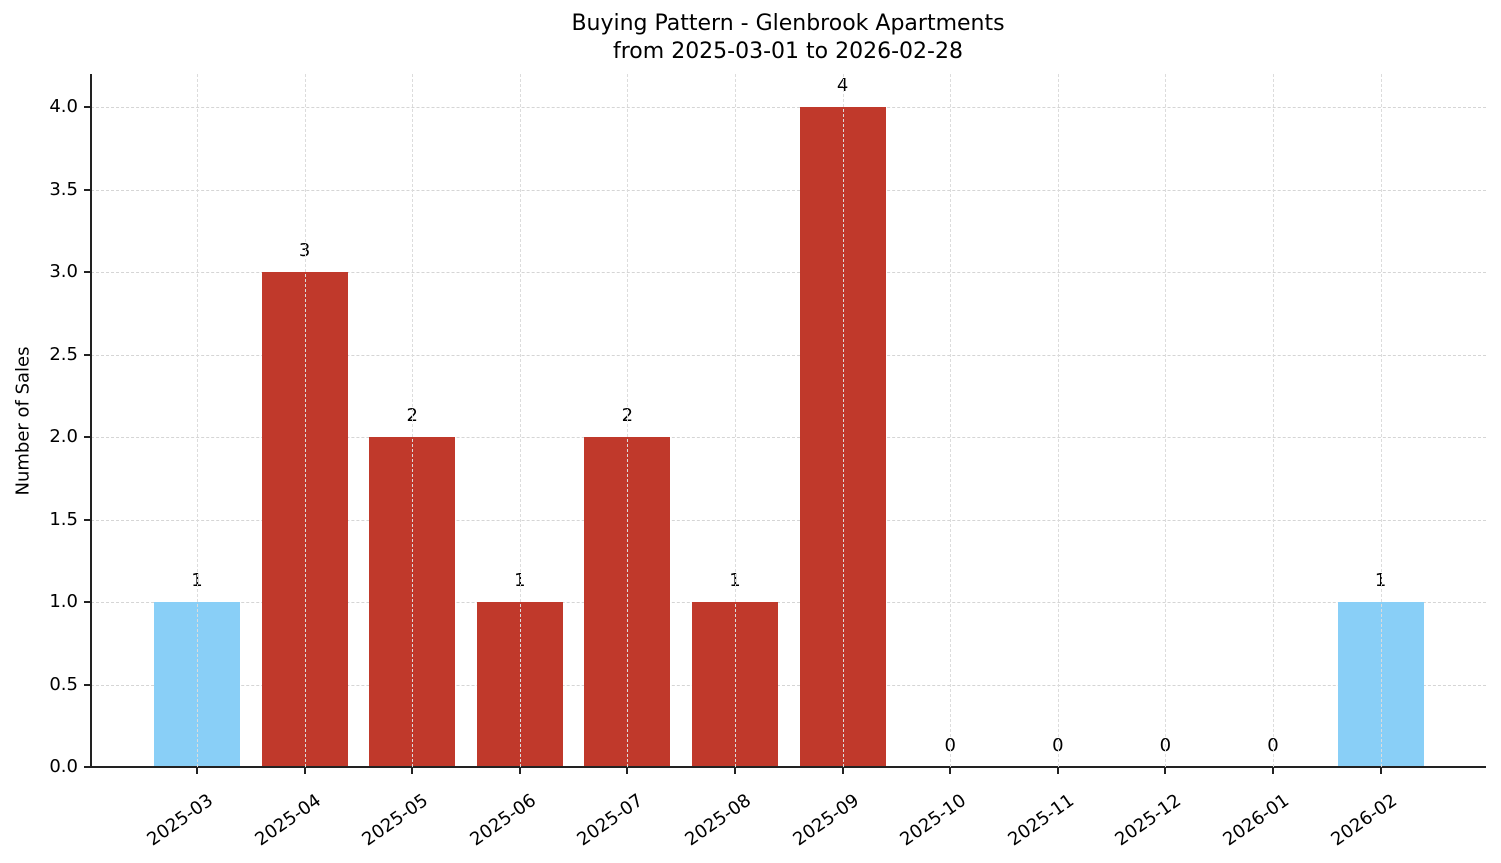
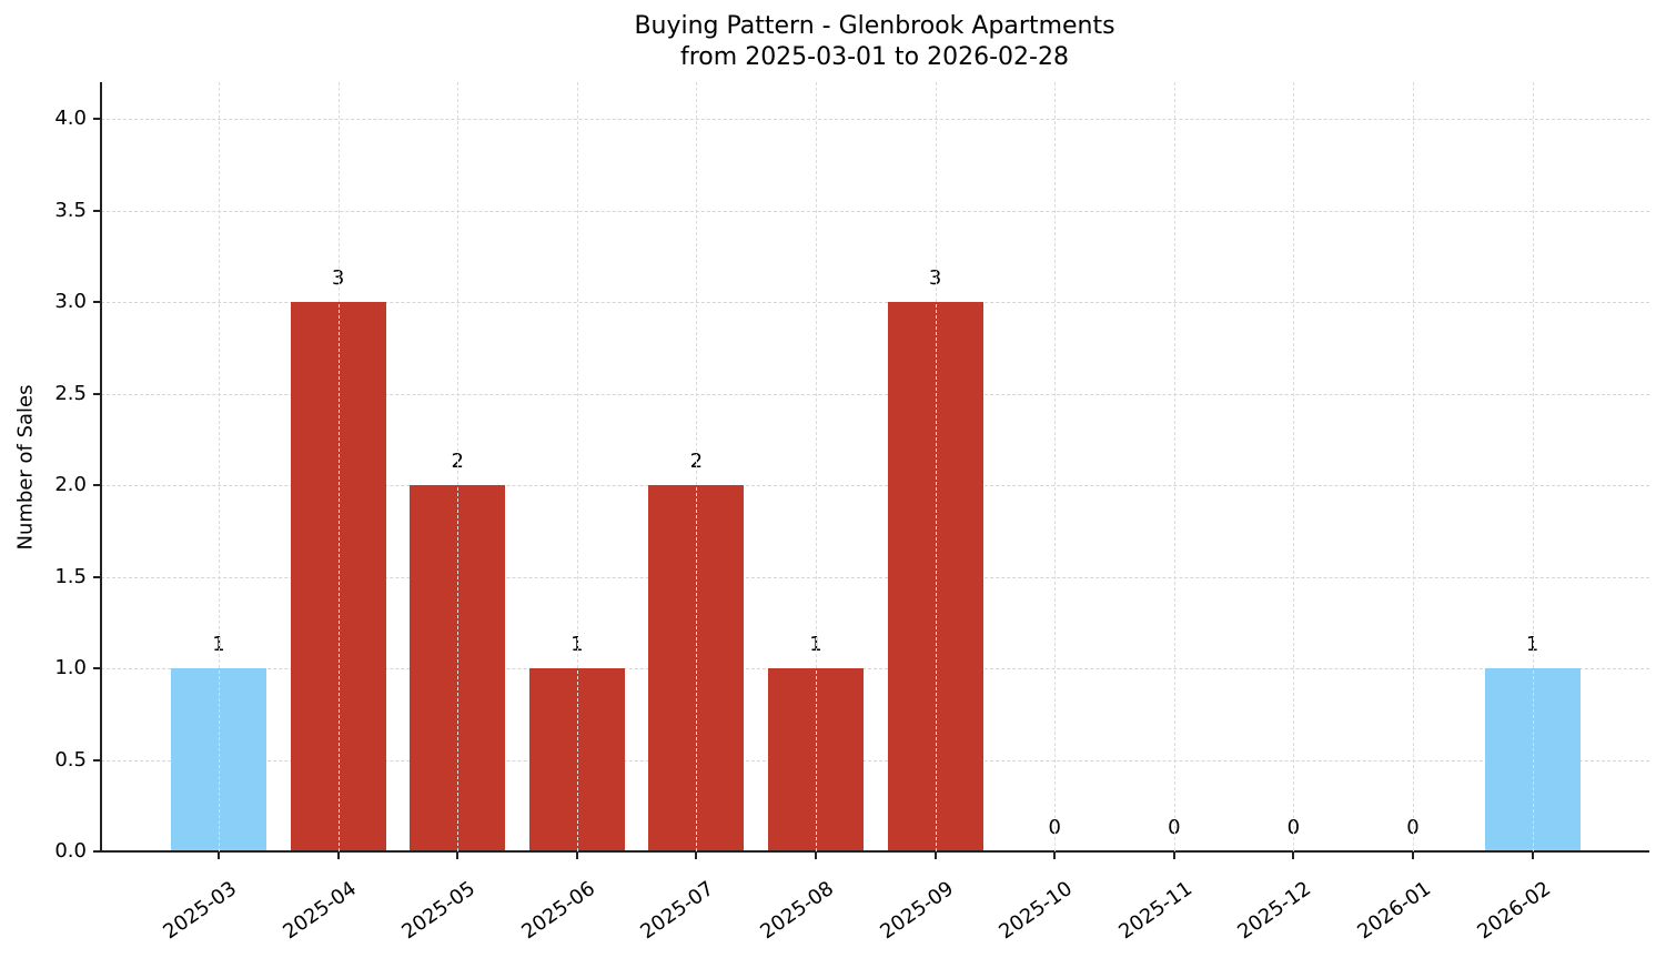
2025-09: 4 -> 3
